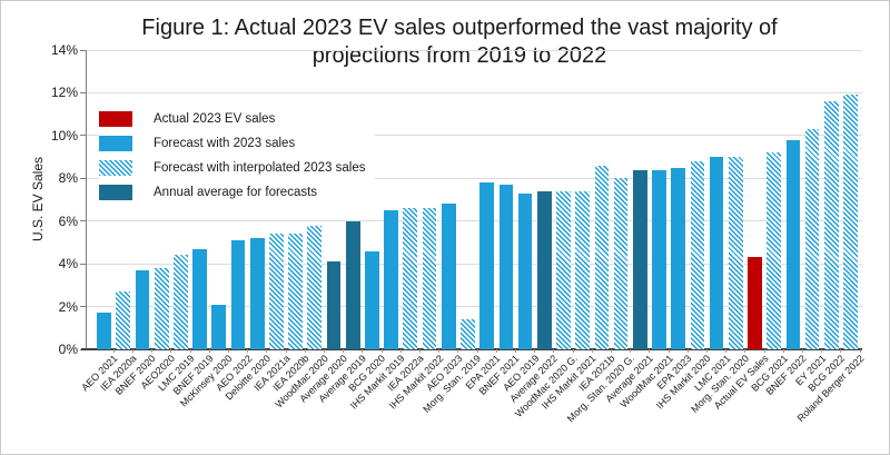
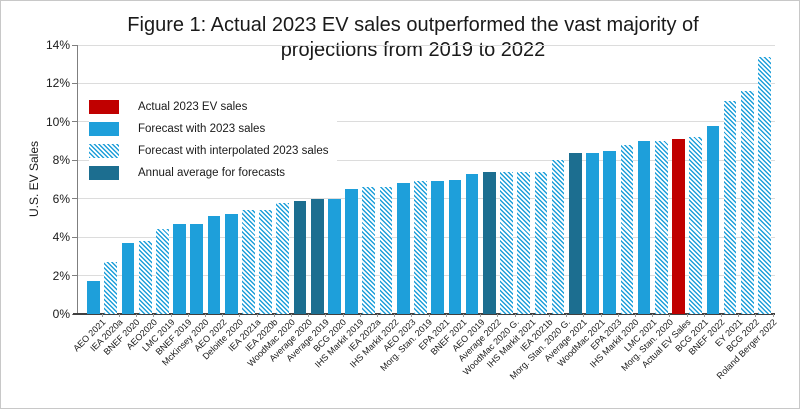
McKinsey 2020: 2.1% -> 4.7%
Average 2020: 4.1% -> 5.9%
BCG 2020: 4.6% -> 6.0%
Morg. Stan. 2019: 1.4% -> 6.9%
EPA 2021: 7.8% -> 6.9%
BNEF 2021: 7.7% -> 7.0%
IEA 2021b: 8.6% -> 7.4%
Actual EV Sales: 4.3% -> 9.1%
EY 2021: 10.3% -> 11.1%
Roland Berger 2022: 11.9% -> 13.4%
